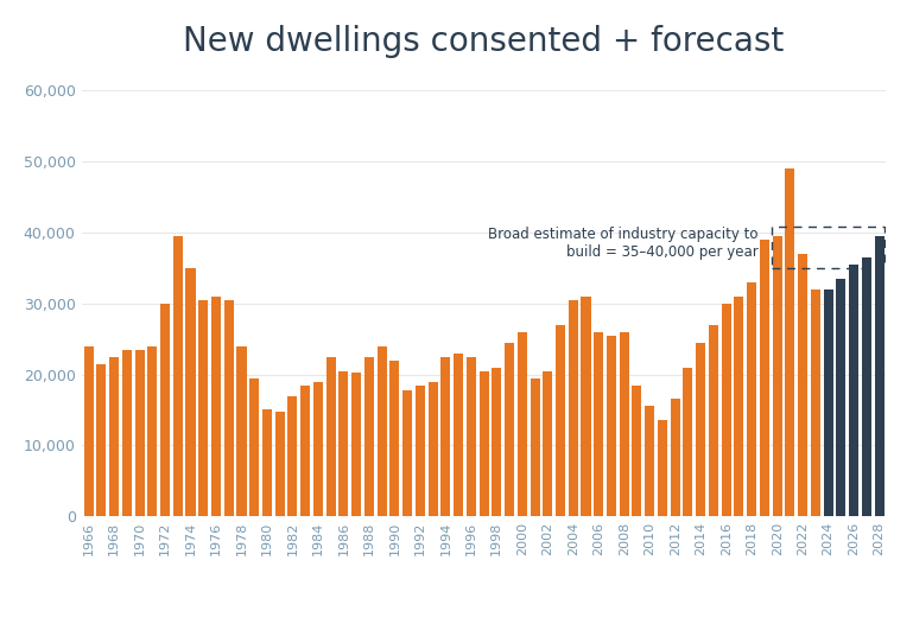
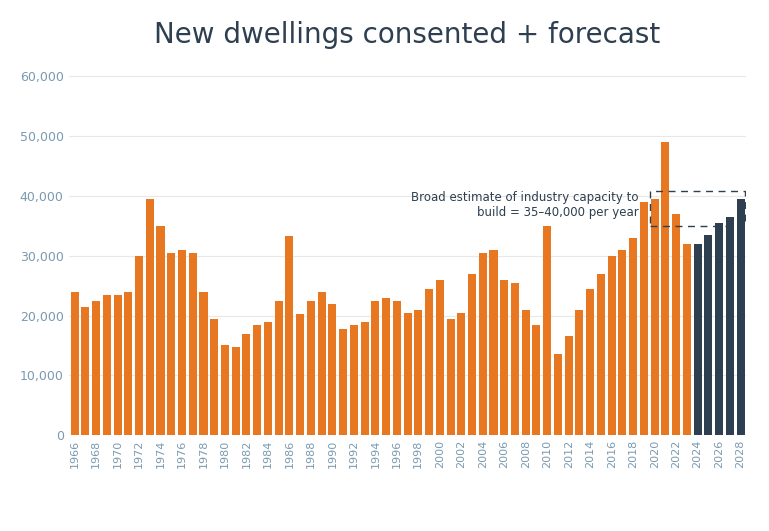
1986: 20,500 -> 33,200
2008: 26,000 -> 21,000
2010: 15,500 -> 35,000
